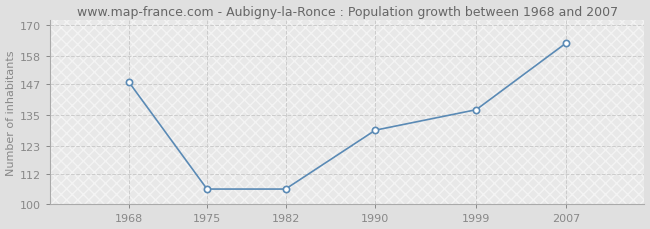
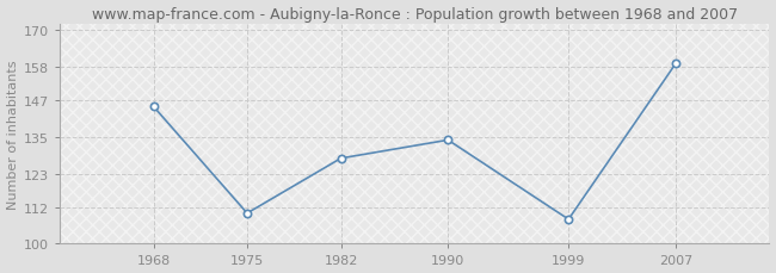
1968: 148 -> 145
1975: 106 -> 110
1982: 106 -> 128
1990: 129 -> 134
1999: 137 -> 108
2007: 163 -> 159
